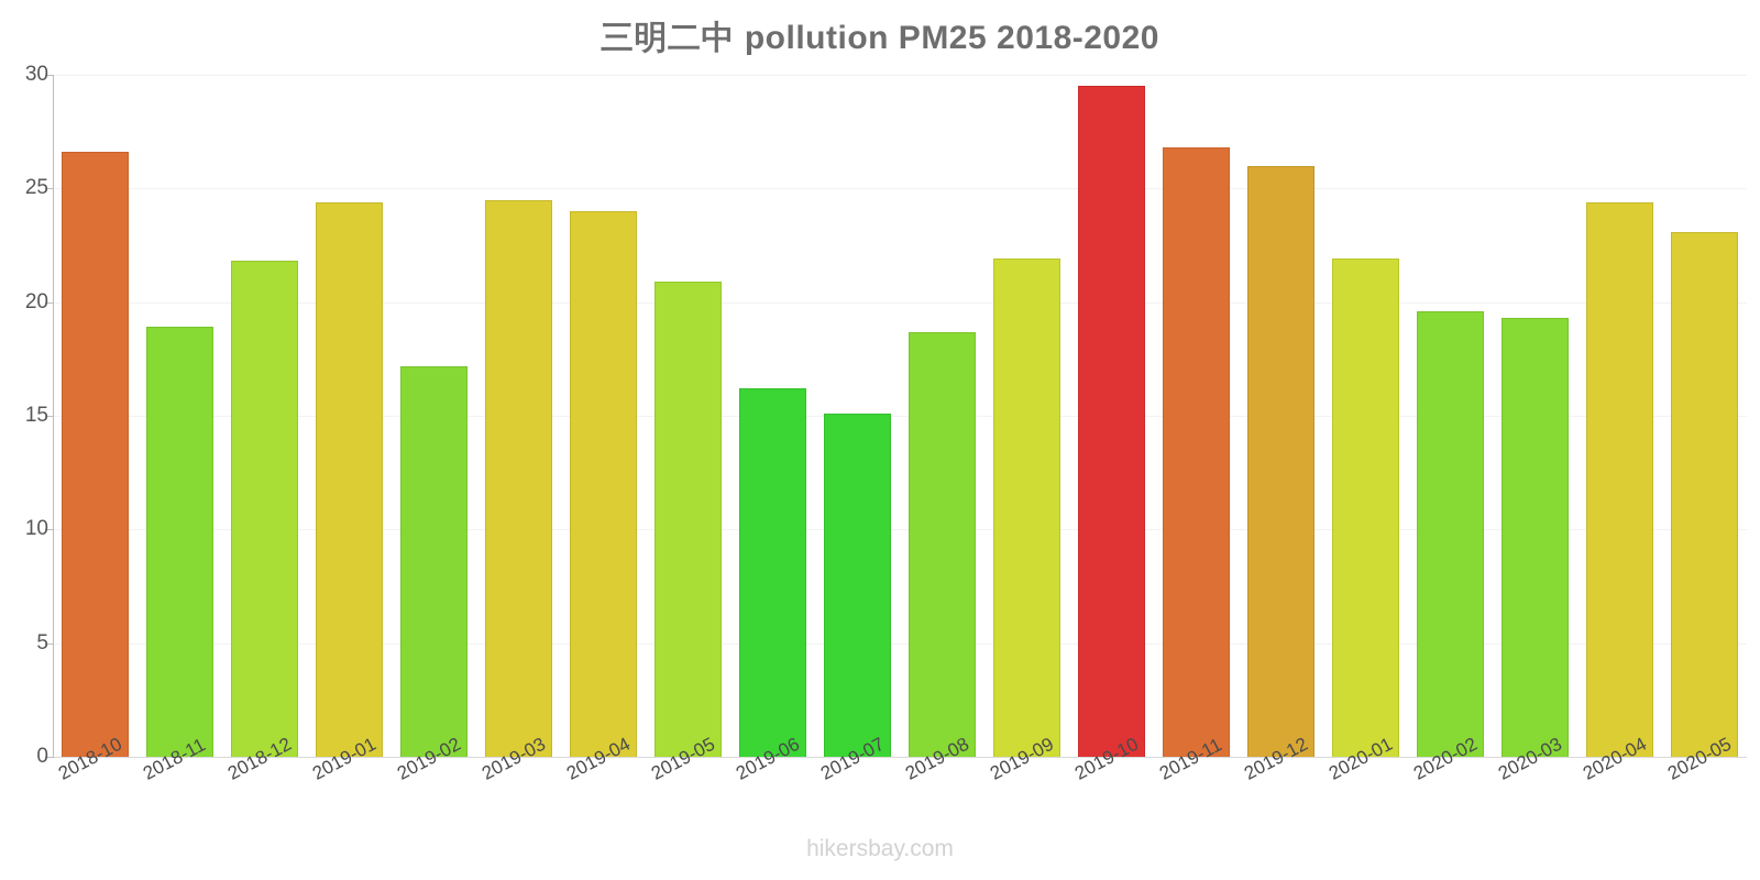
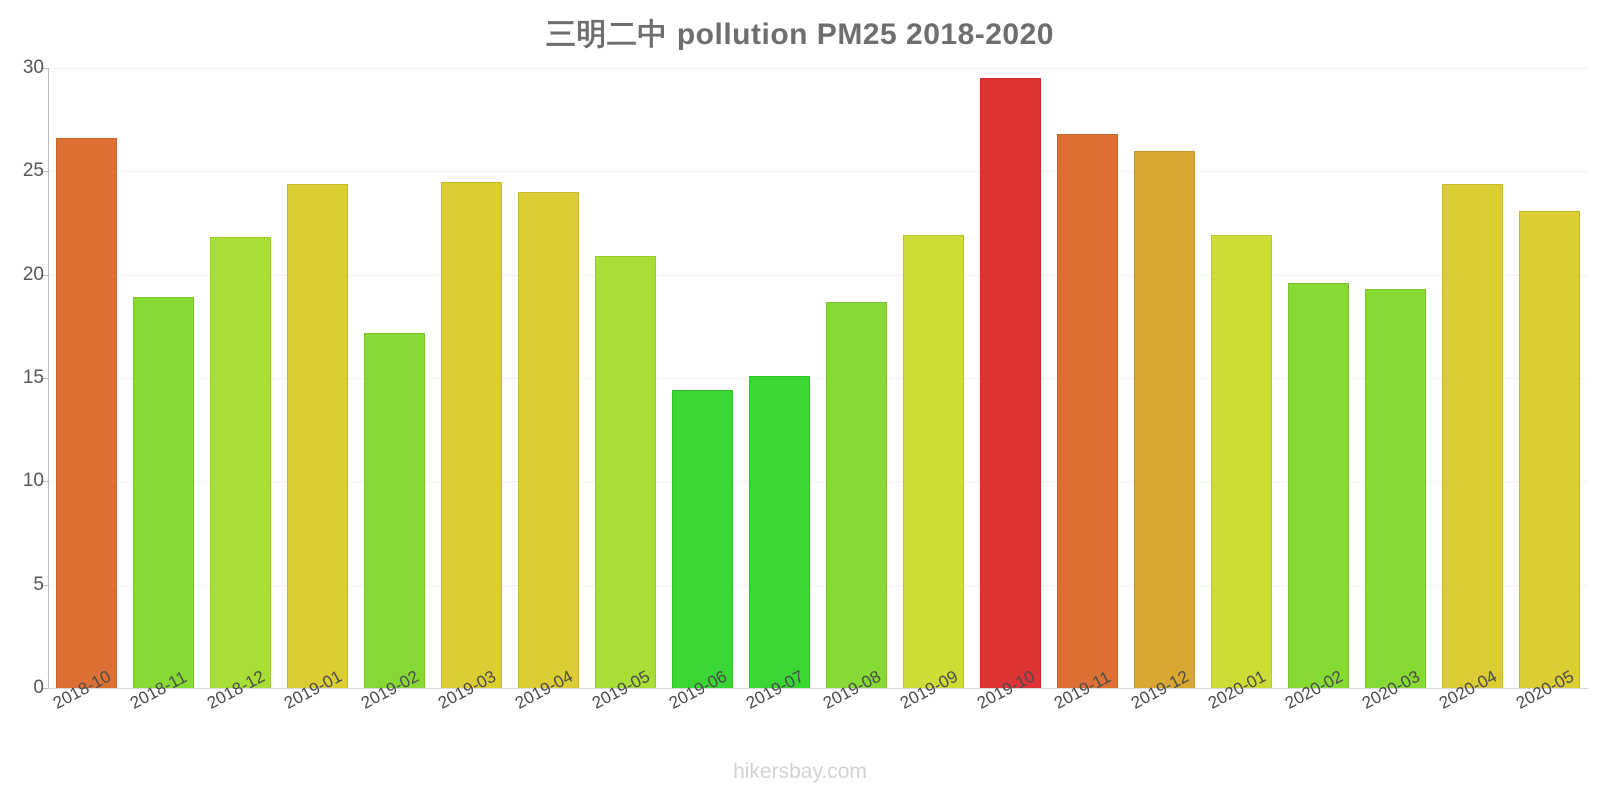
2019-06: 16.2 -> 14.4
